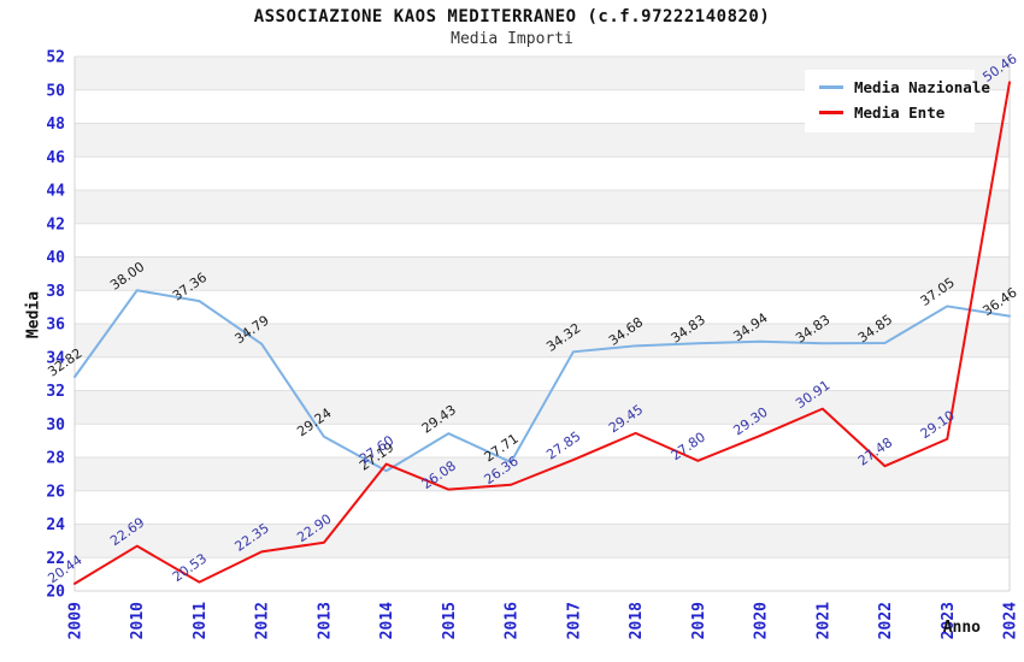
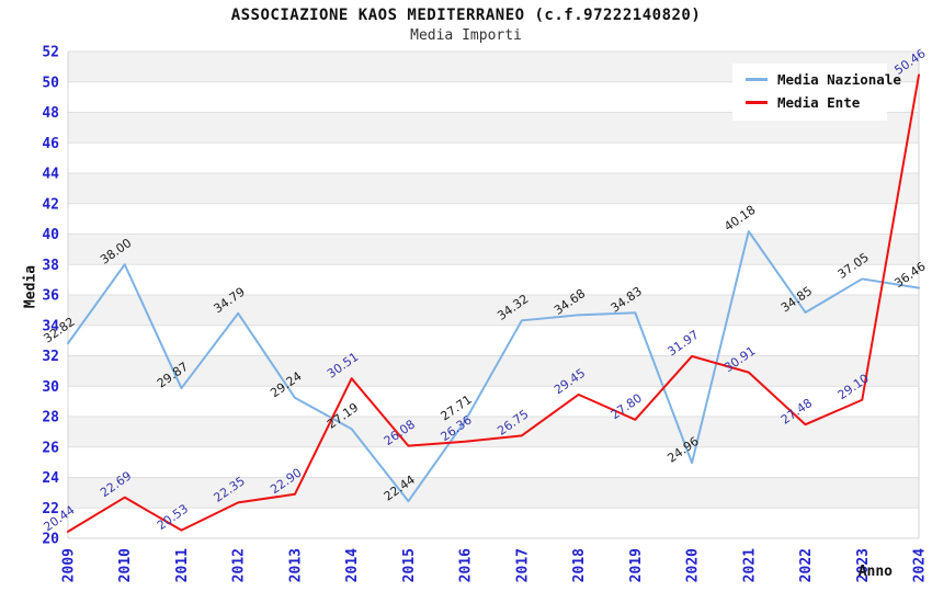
Media Nazionale/2011: 37.36 -> 29.87
Media Ente/2014: 27.60 -> 30.51
Media Nazionale/2015: 29.43 -> 22.44
Media Ente/2017: 27.85 -> 26.75
Media Nazionale/2020: 34.94 -> 24.96
Media Ente/2020: 29.30 -> 31.97
Media Nazionale/2021: 34.83 -> 40.18
